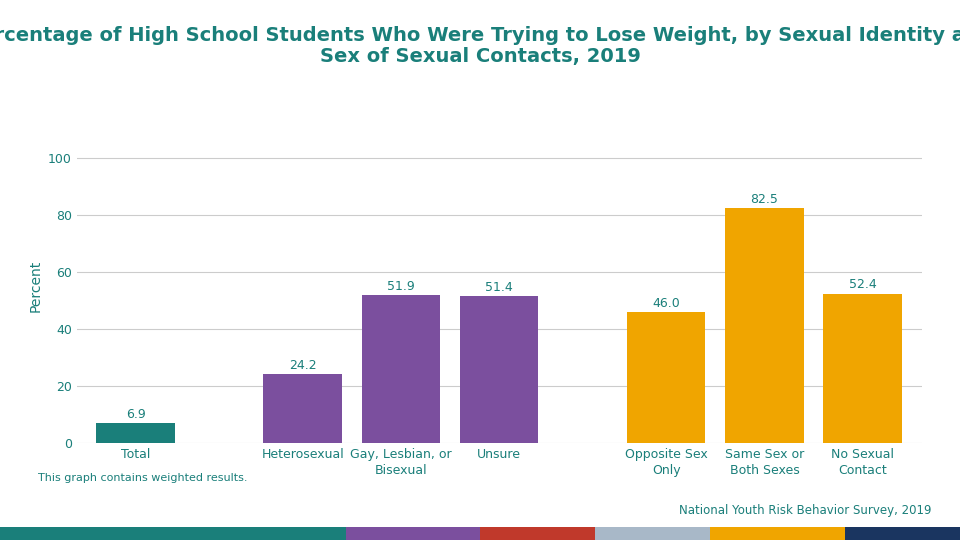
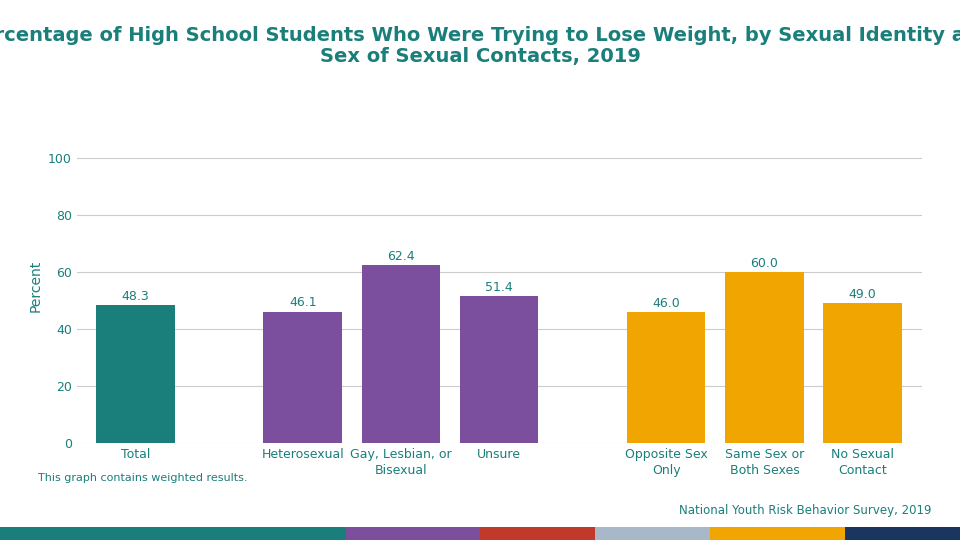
Total: 6.9 -> 48.3
Heterosexual: 24.2 -> 46.1
Gay, Lesbian, or Bisexual: 51.9 -> 62.4
Same Sex or Both Sexes: 82.5 -> 60.0
No Sexual Contact: 52.4 -> 49.0
